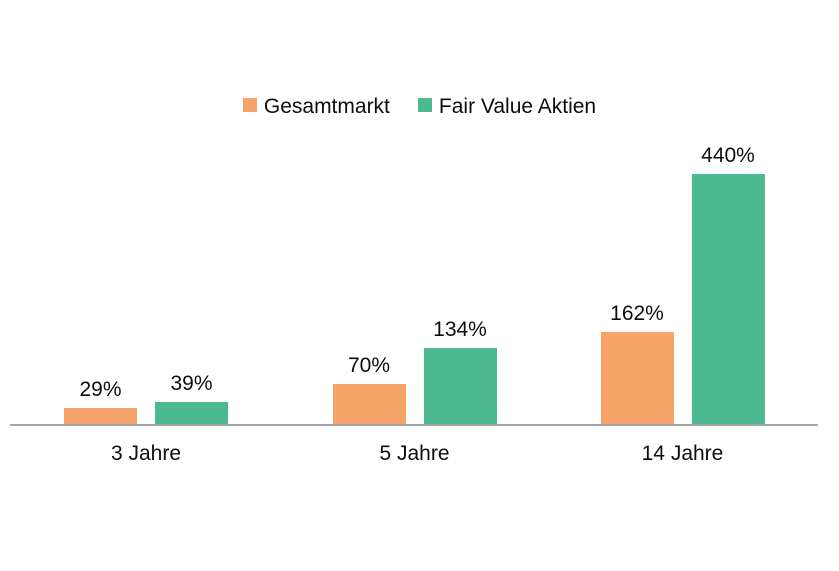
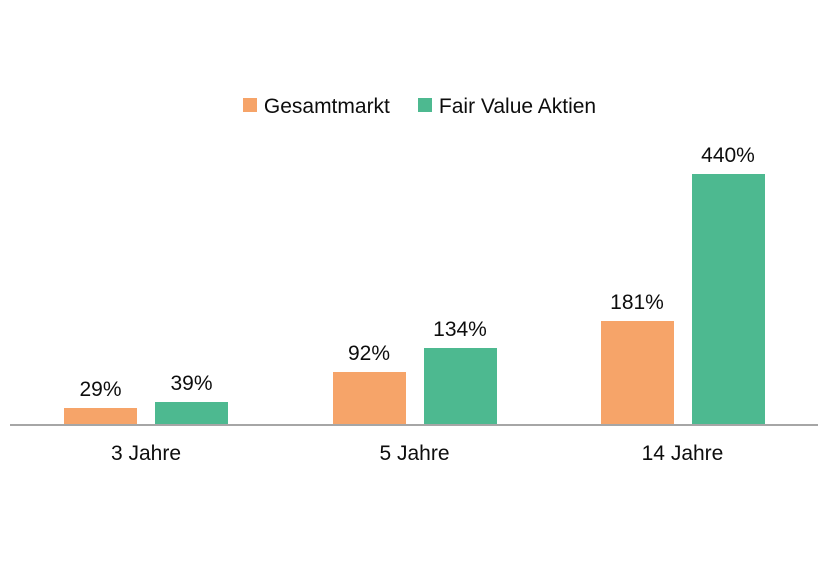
Gesamtmarkt/5 Jahre: 70% -> 92%
Gesamtmarkt/14 Jahre: 162% -> 181%
